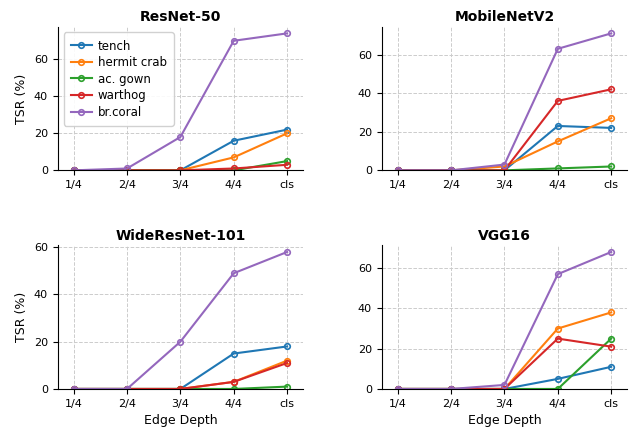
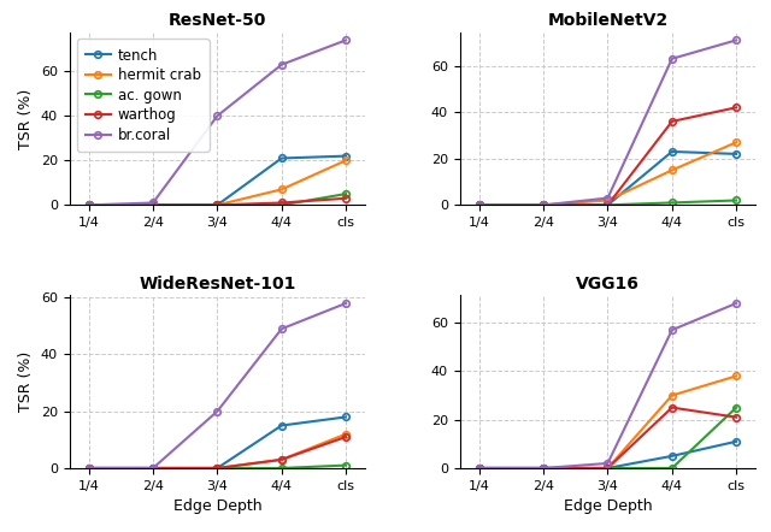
ResNet-50/br.coral/3/4: 18 -> 40
ResNet-50/tench/4/4: 16 -> 21
ResNet-50/br.coral/4/4: 70 -> 63
